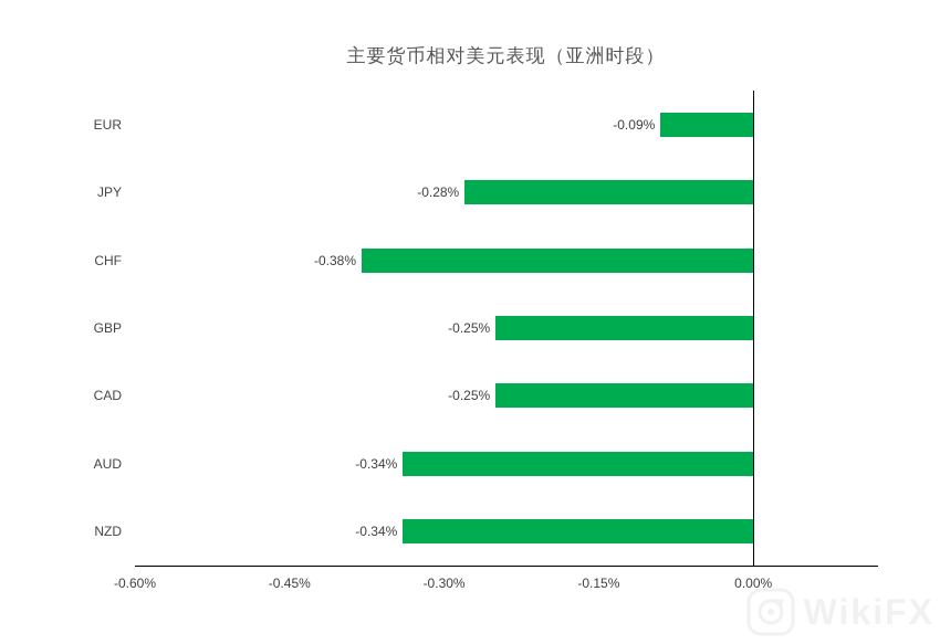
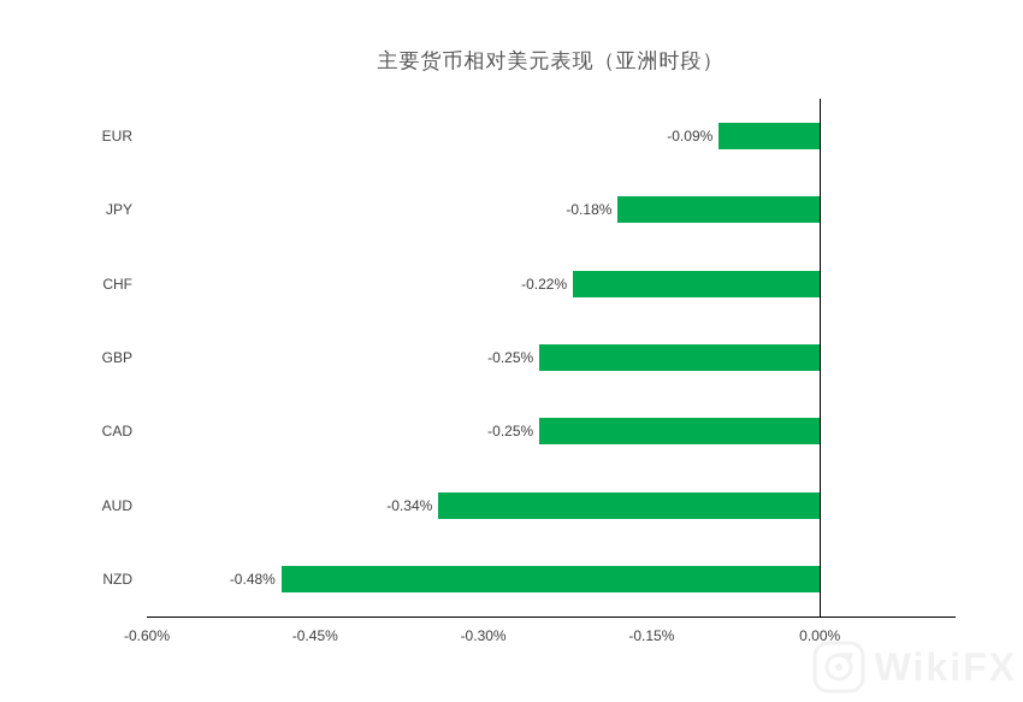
JPY: -0.28% -> -0.18%
CHF: -0.38% -> -0.22%
NZD: -0.34% -> -0.48%
